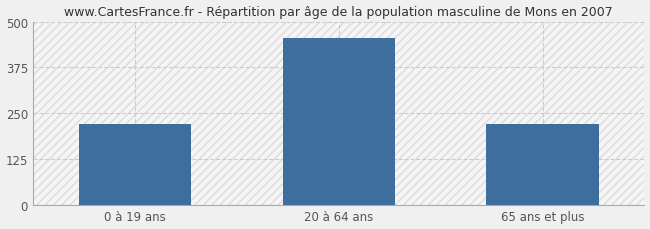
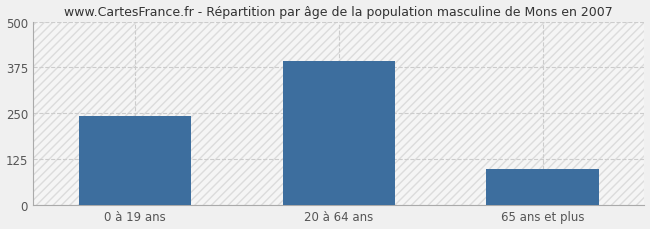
0 à 19 ans: 220 -> 243
20 à 64 ans: 455 -> 392
65 ans et plus: 220 -> 97
